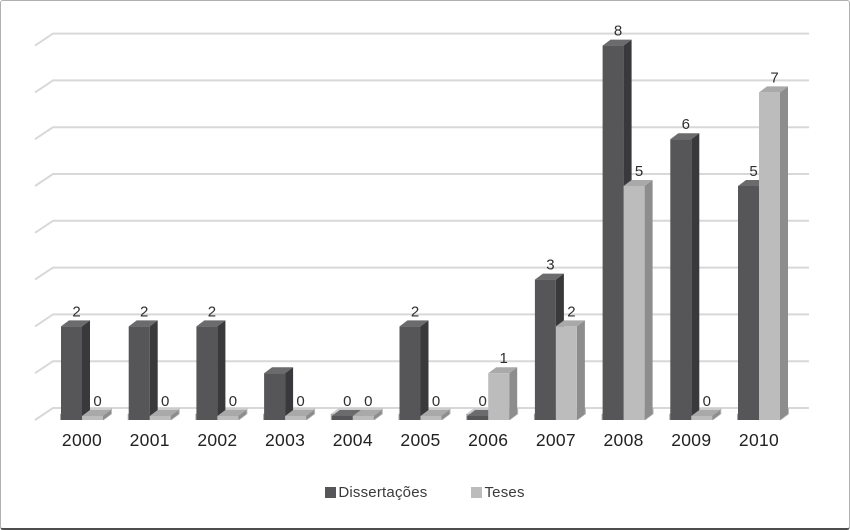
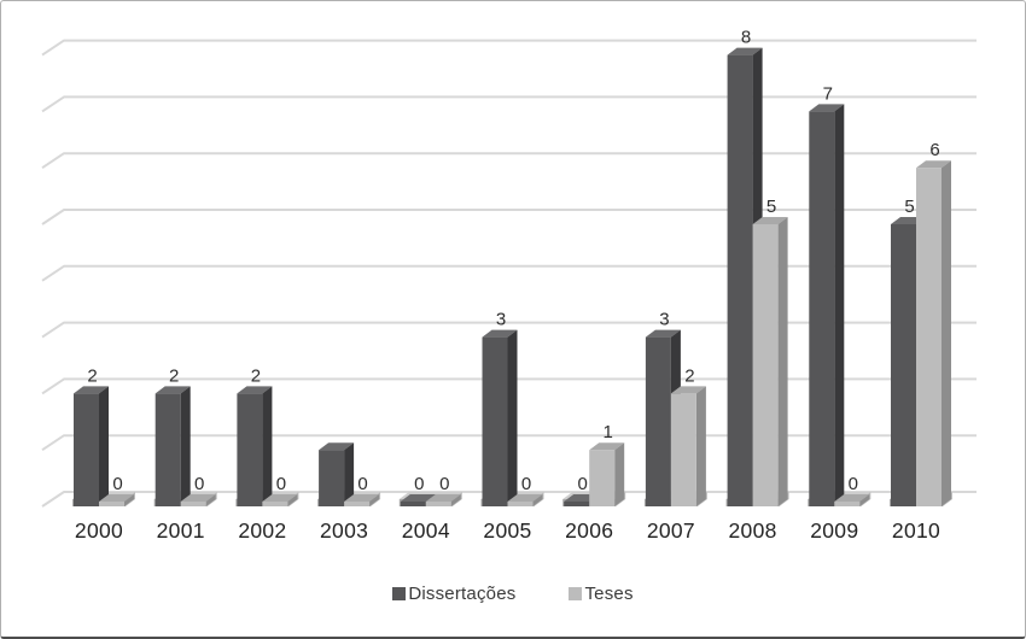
Dissertações/2005: 2 -> 3
Dissertações/2009: 6 -> 7
Teses/2010: 7 -> 6
